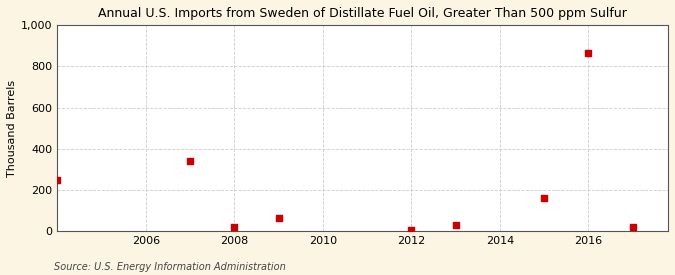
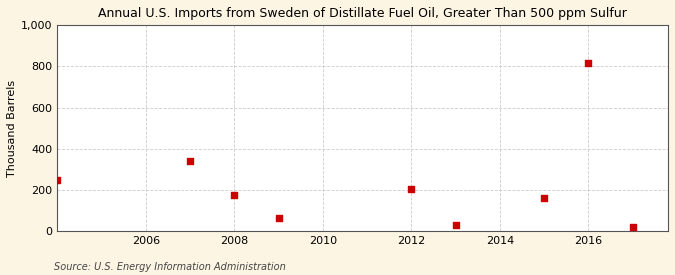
2008: 18 -> 175
2012: 5 -> 205
2016: 866 -> 815
